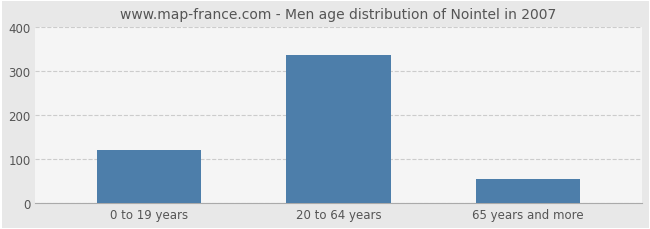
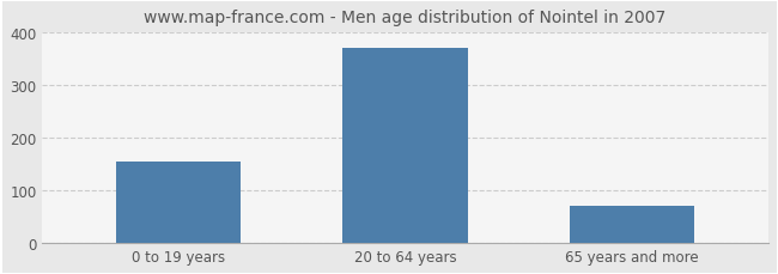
0 to 19 years: 120 -> 155
20 to 64 years: 335 -> 370
65 years and more: 55 -> 70
